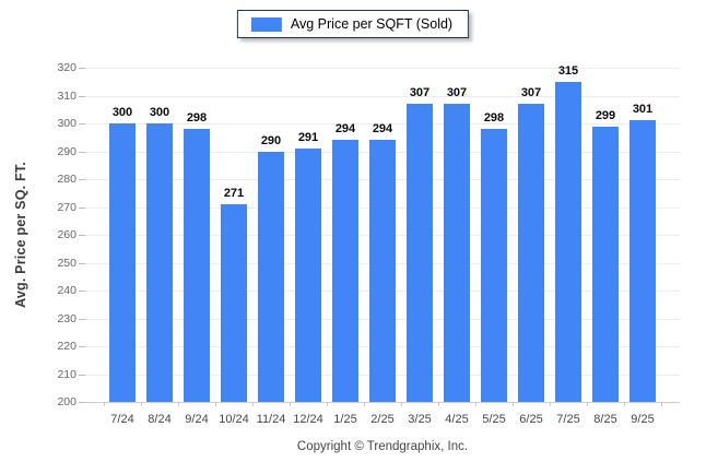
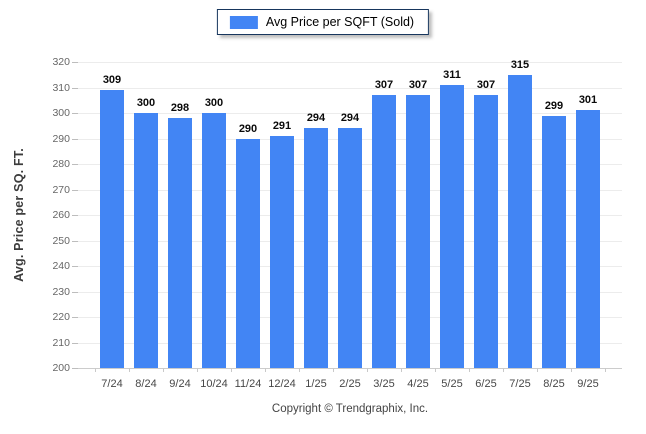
7/24: 300 -> 309
10/24: 271 -> 300
5/25: 298 -> 311
